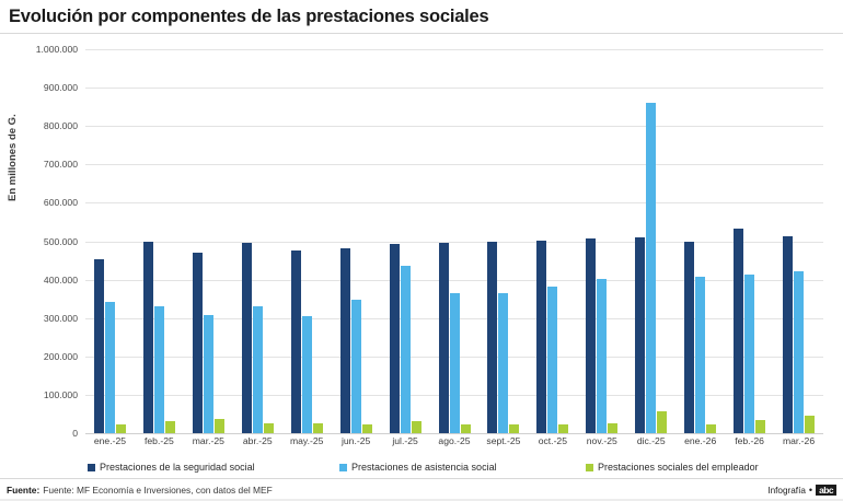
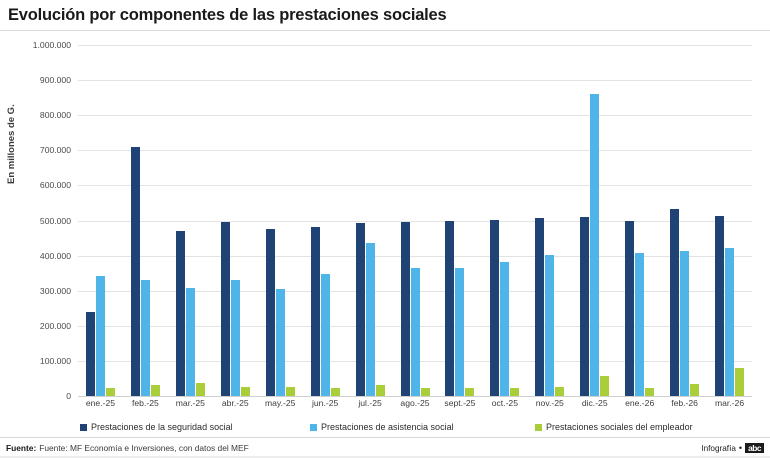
Prestaciones de la seguridad social/ene.-25: 450000 -> 240000
Prestaciones de la seguridad social/feb.-25: 500000 -> 710000
Prestaciones sociales del empleador/mar.-26: 40000 -> 80000
